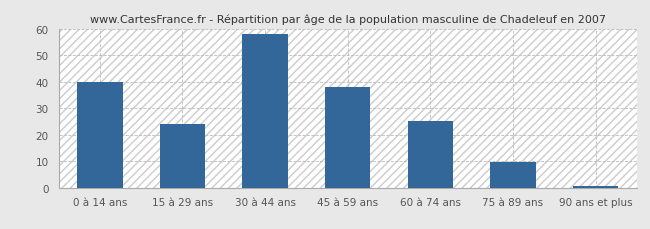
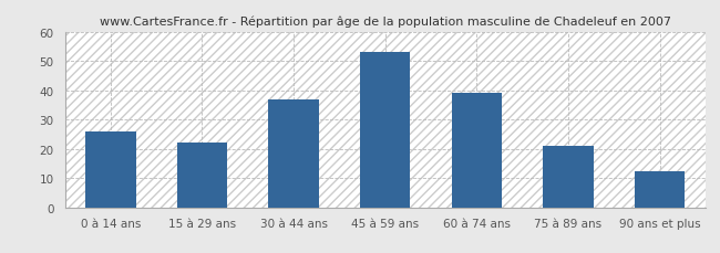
0 à 14 ans: 40.0 -> 26.0
15 à 29 ans: 24.0 -> 22.0
30 à 44 ans: 58.0 -> 37.0
45 à 59 ans: 38.0 -> 53.0
60 à 74 ans: 25.0 -> 39.0
75 à 89 ans: 9.5 -> 21.0
90 ans et plus: 0.7 -> 12.5
